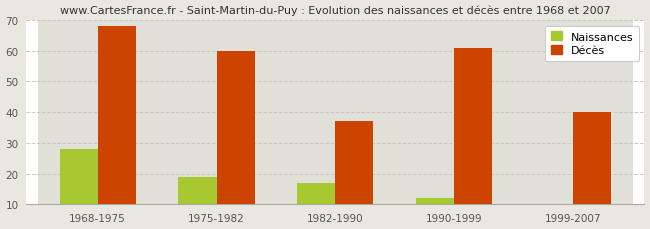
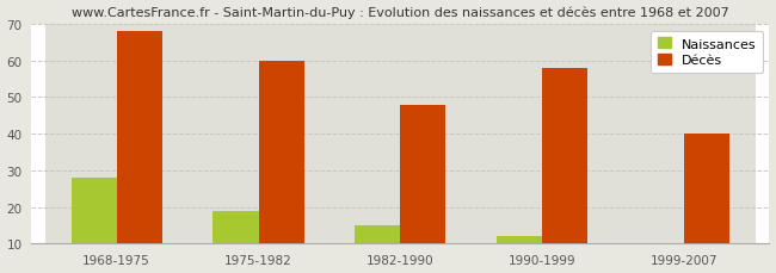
Naissances/1982-1990: 17 -> 15
Décès/1982-1990: 37 -> 48
Décès/1990-1999: 61 -> 58
